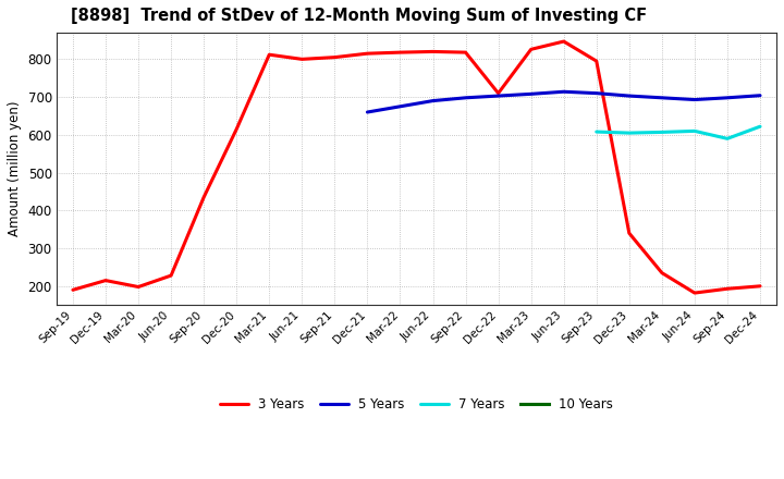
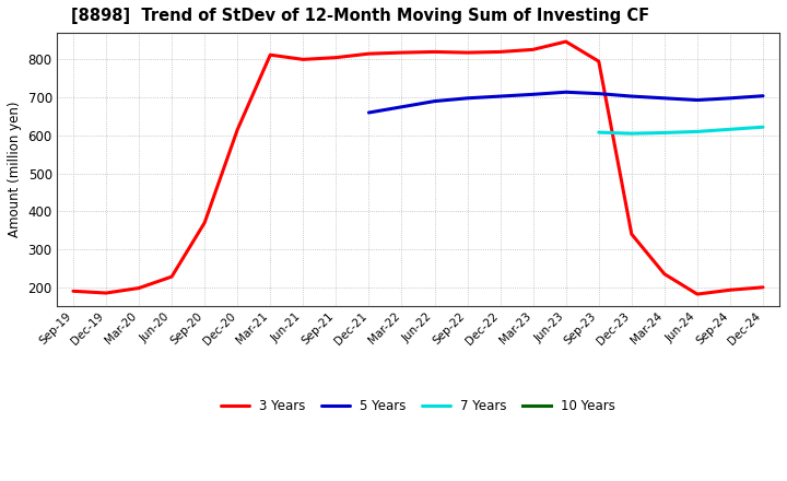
3 Years/Dec-19: 215 -> 185
3 Years/Sep-20: 435 -> 370
3 Years/Dec-22: 710 -> 820
7 Years/Sep-24: 590 -> 616
